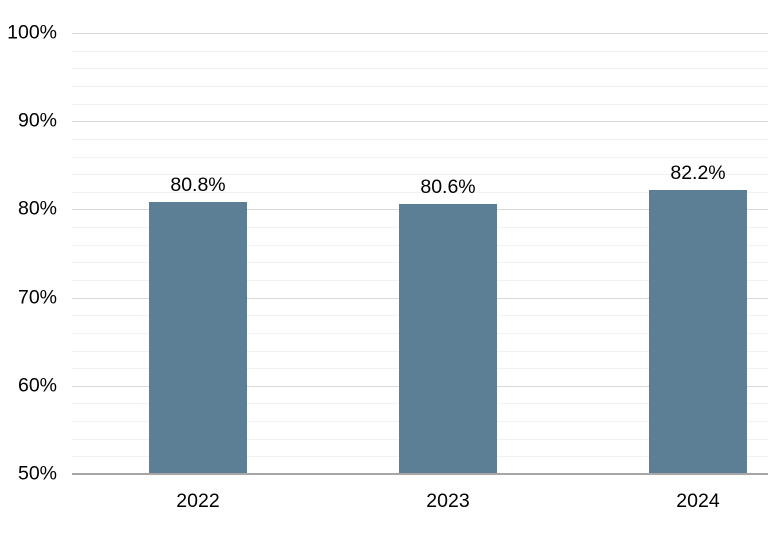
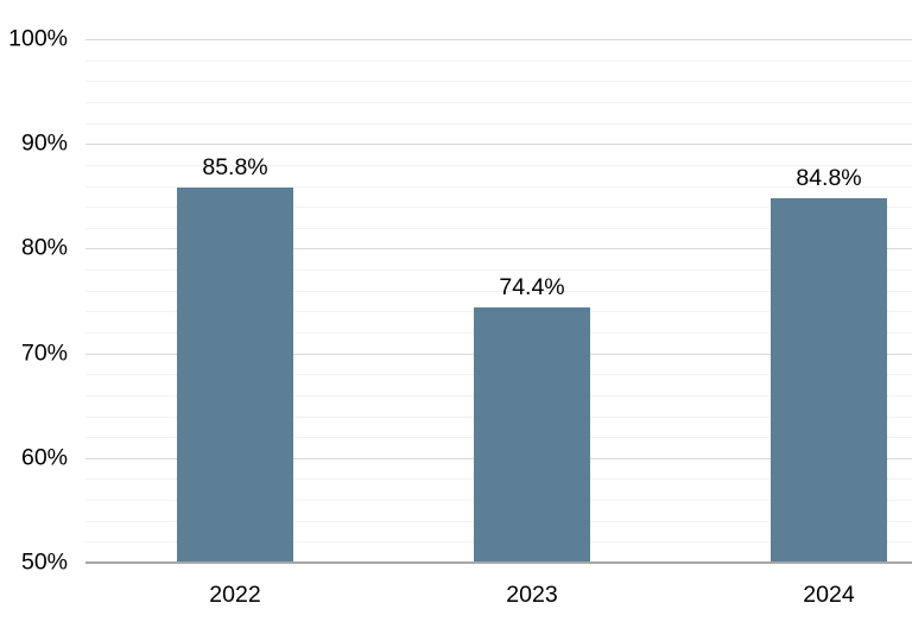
2022: 80.8% -> 85.8%
2023: 80.6% -> 74.4%
2024: 82.2% -> 84.8%
